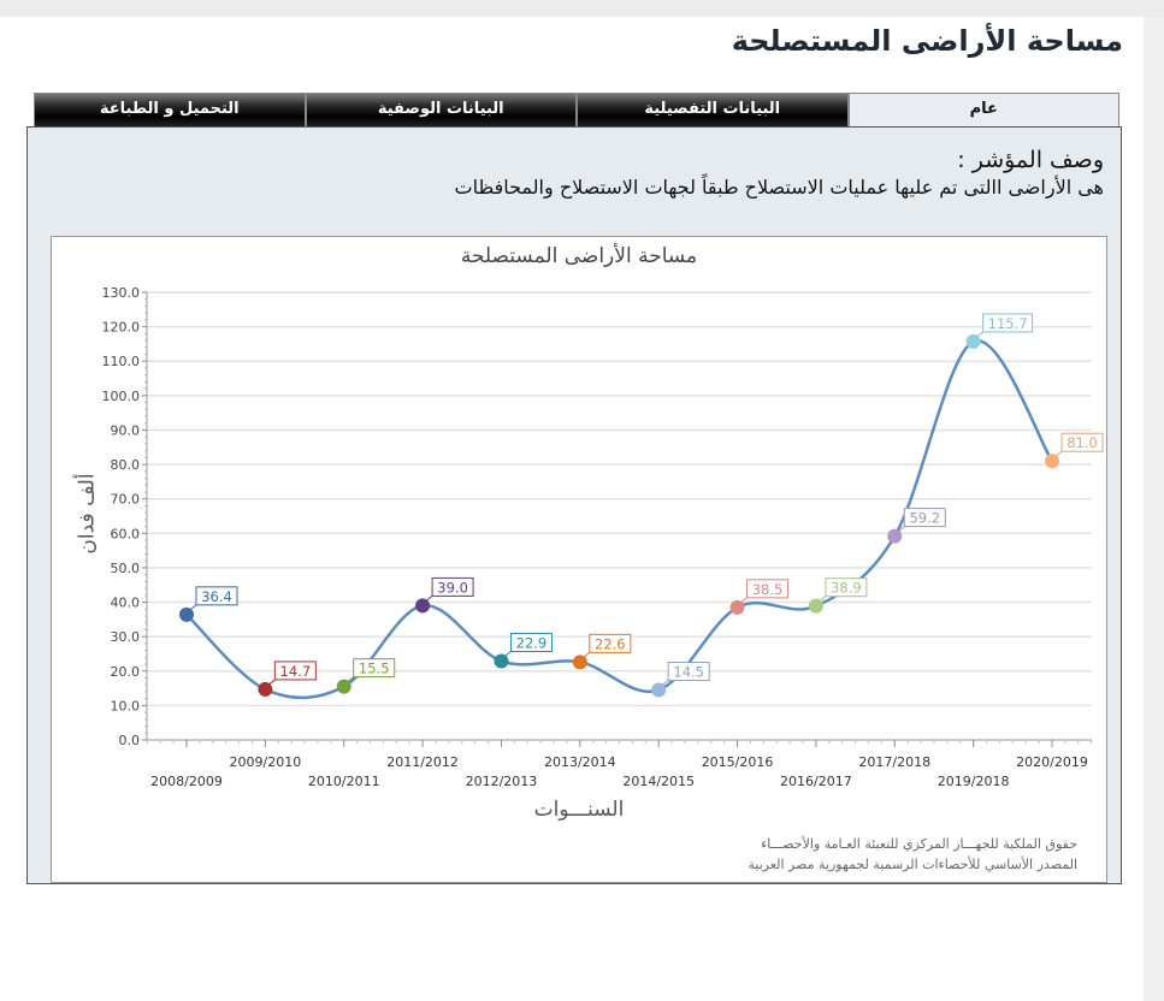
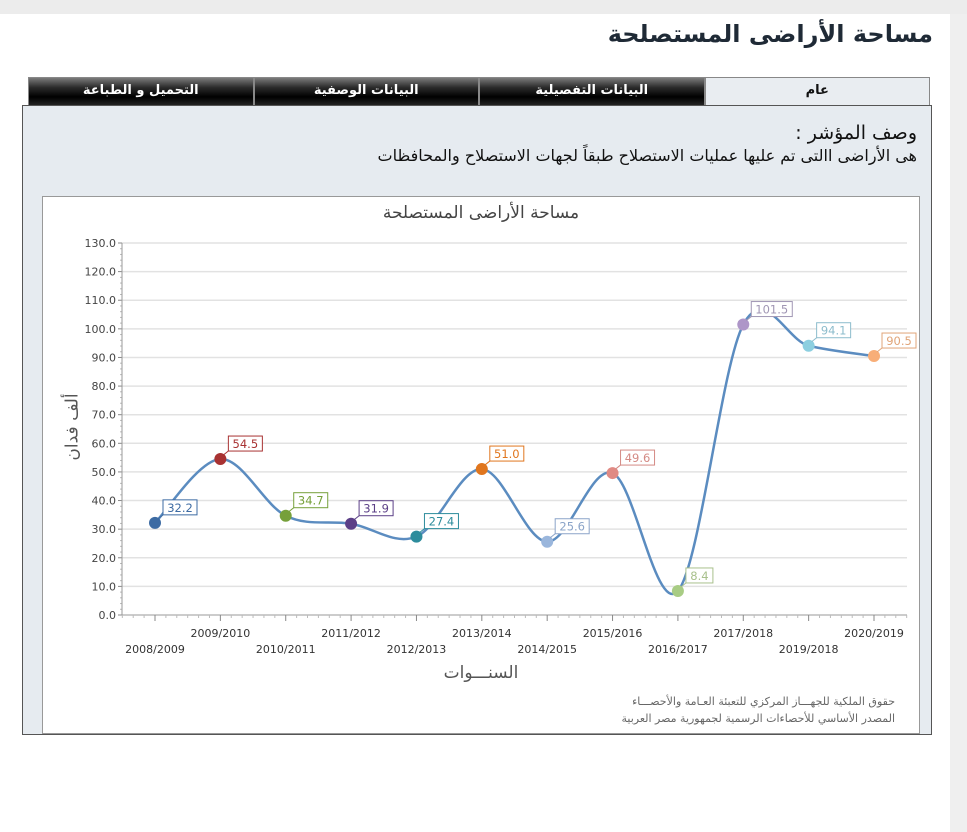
2008/2009: 36.4 -> 32.2
2009/2010: 14.7 -> 54.5
2010/2011: 15.5 -> 34.7
2011/2012: 39.0 -> 31.9
2012/2013: 22.9 -> 27.4
2013/2014: 22.6 -> 51.0
2014/2015: 14.5 -> 25.6
2015/2016: 38.5 -> 49.6
2016/2017: 38.9 -> 8.4
2017/2018: 59.2 -> 101.5
2019/2018: 115.7 -> 94.1
2020/2019: 81.0 -> 90.5
